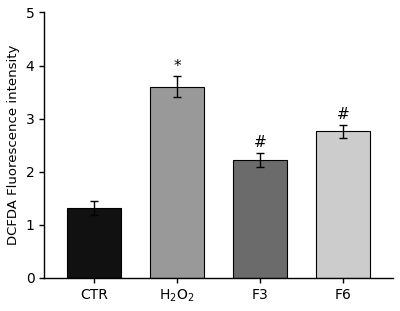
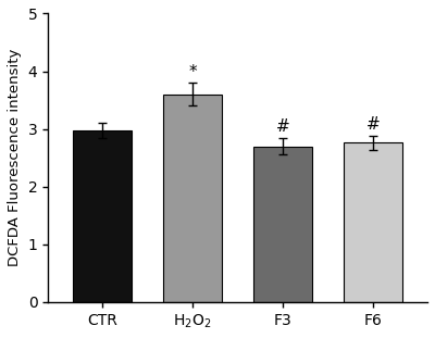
CTR: 1.32 -> 2.98
F3: 2.22 -> 2.70
